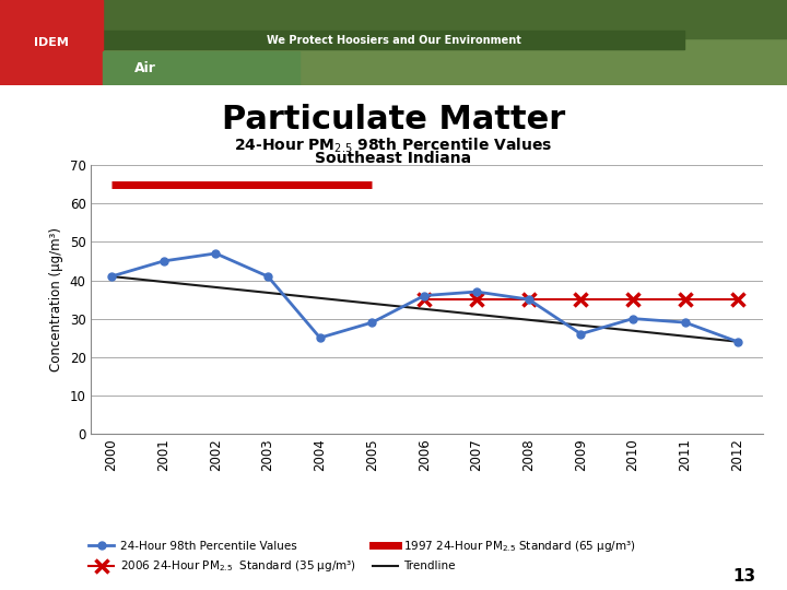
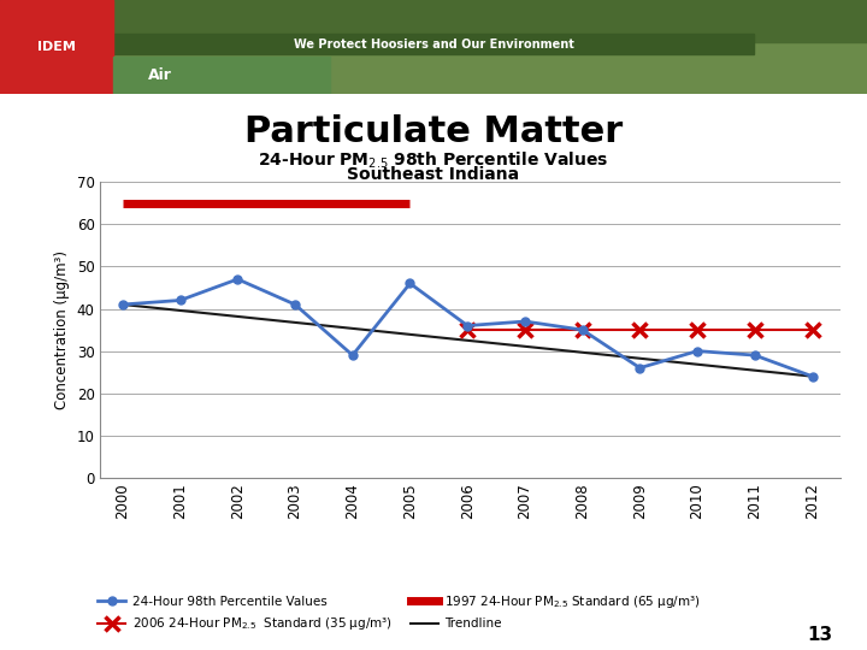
24-Hour 98th Percentile Values/2001: 45 -> 42
24-Hour 98th Percentile Values/2004: 25 -> 29
24-Hour 98th Percentile Values/2005: 29 -> 46
